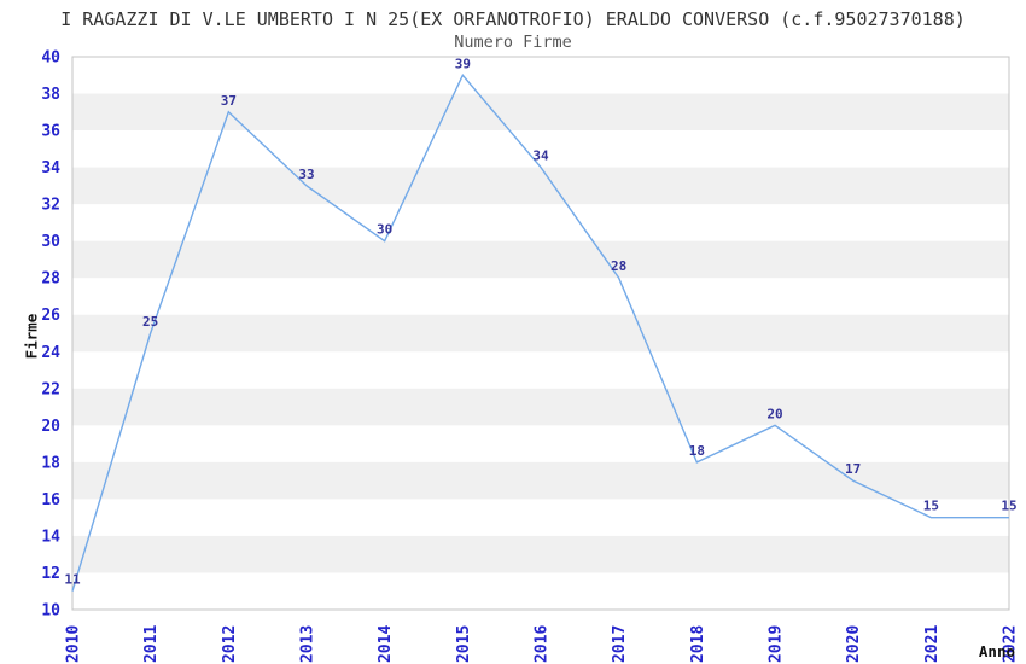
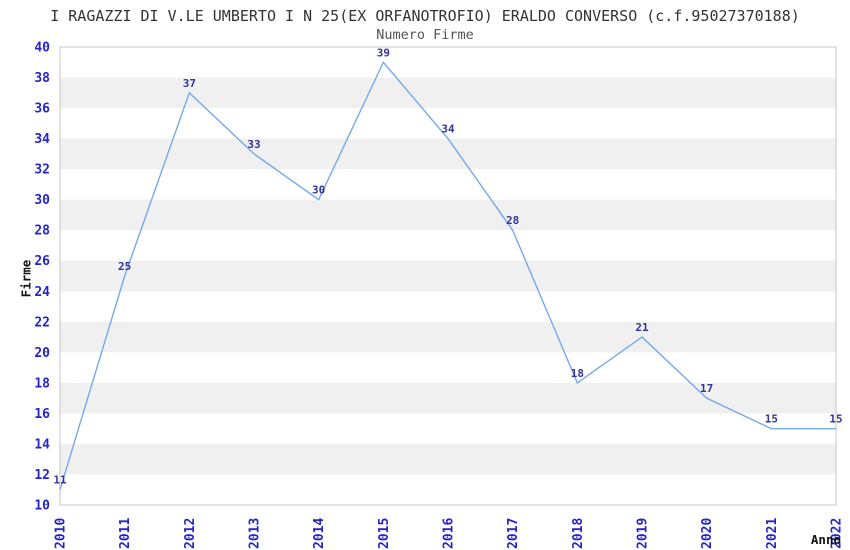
2019: 20 -> 21
